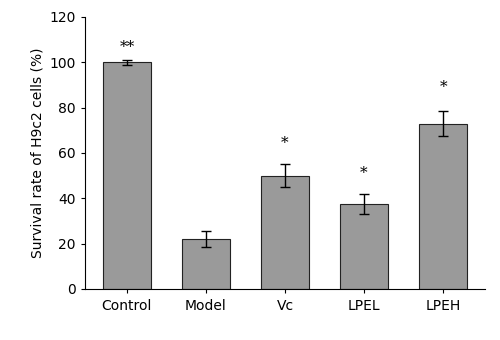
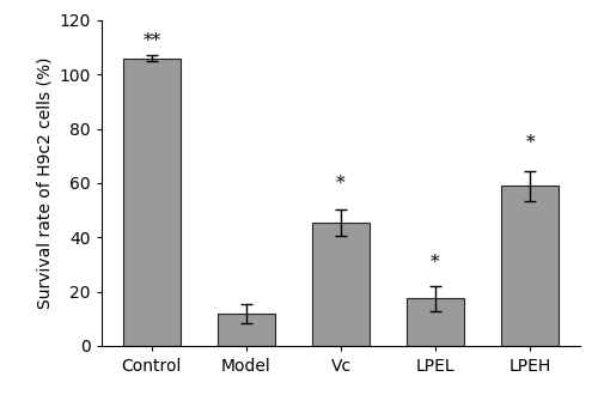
Control: 100.0 -> 106.0
Model: 22.0 -> 12.0
Vc: 50.0 -> 45.5
LPEL: 37.5 -> 17.5
LPEH: 73.0 -> 59.0
